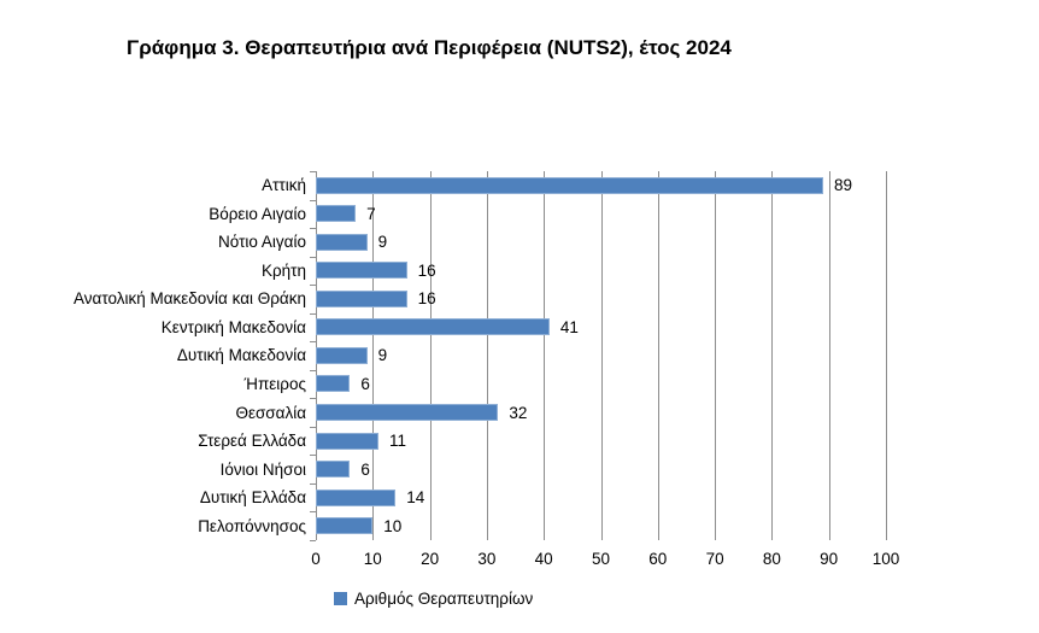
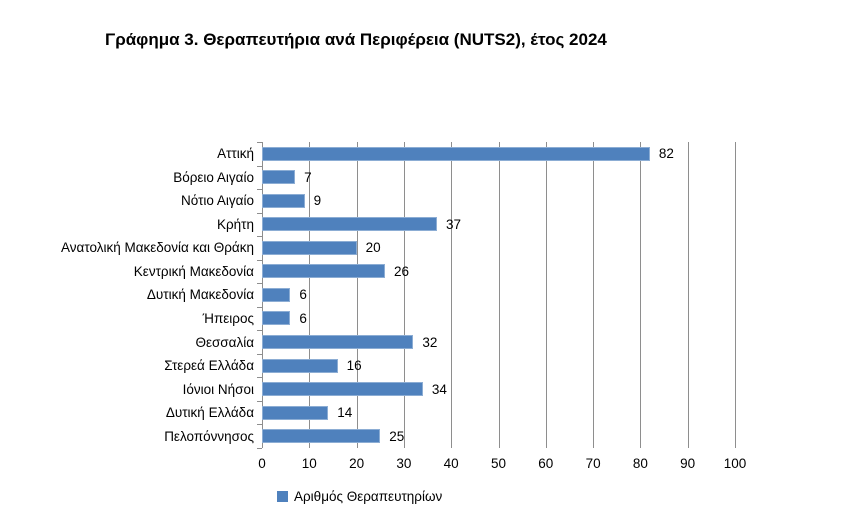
Αττική: 89 -> 82
Κρήτη: 16 -> 37
Ανατολική Μακεδονία και Θράκη: 16 -> 20
Κεντρική Μακεδονία: 41 -> 26
Δυτική Μακεδονία: 9 -> 6
Στερεά Ελλάδα: 11 -> 16
Ιόνιοι Νήσοι: 6 -> 34
Πελοπόννησος: 10 -> 25
